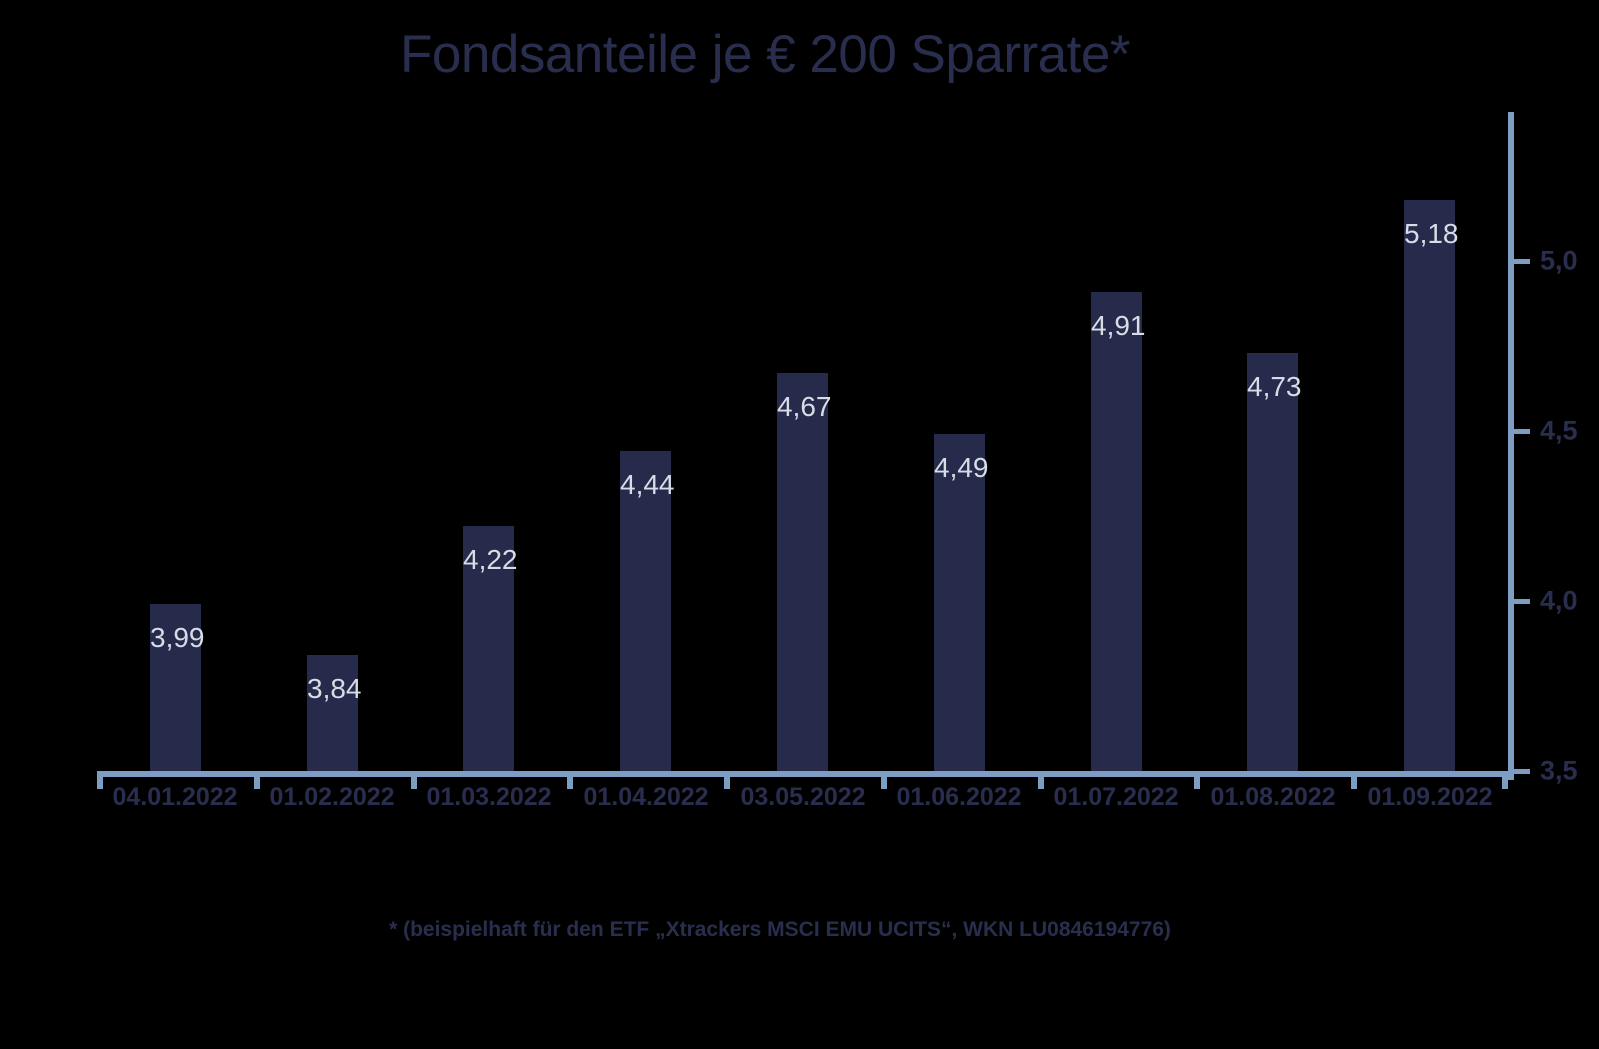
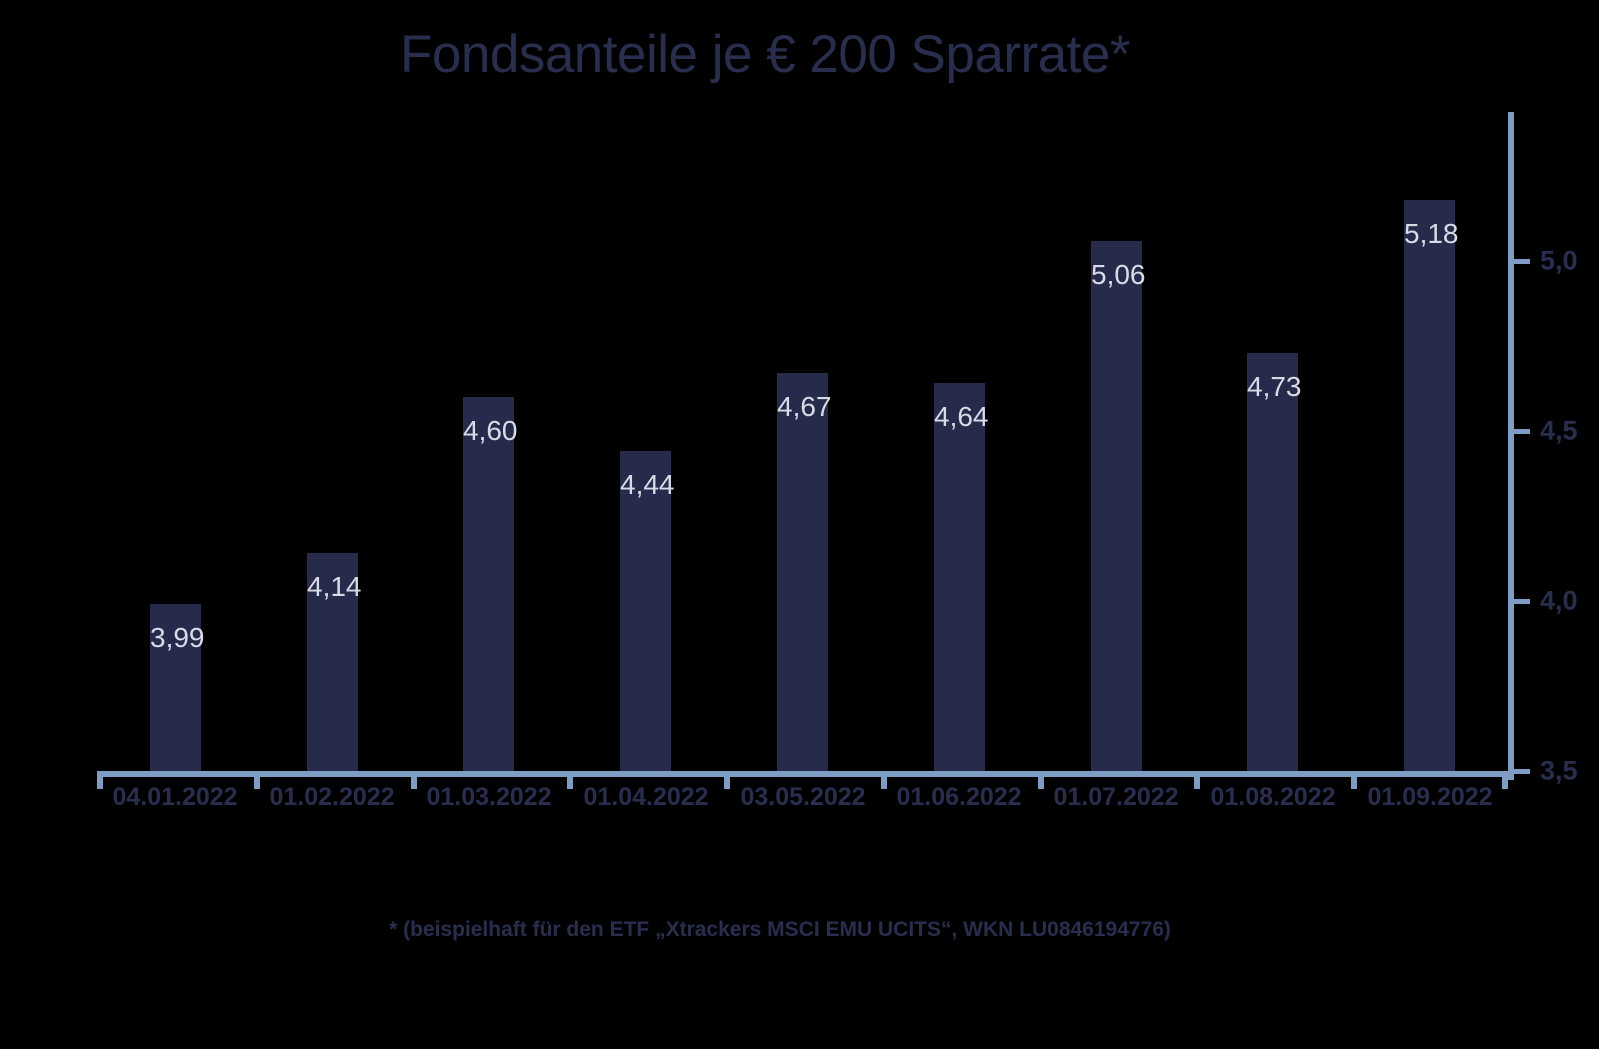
01.02.2022: 3,84 -> 4,14
01.03.2022: 4,22 -> 4,60
01.06.2022: 4,49 -> 4,64
01.07.2022: 4,91 -> 5,06
